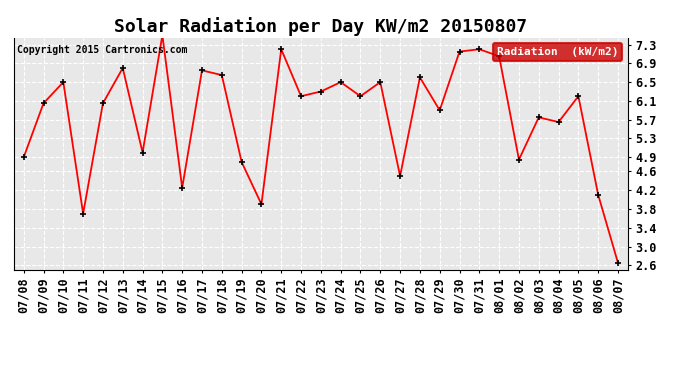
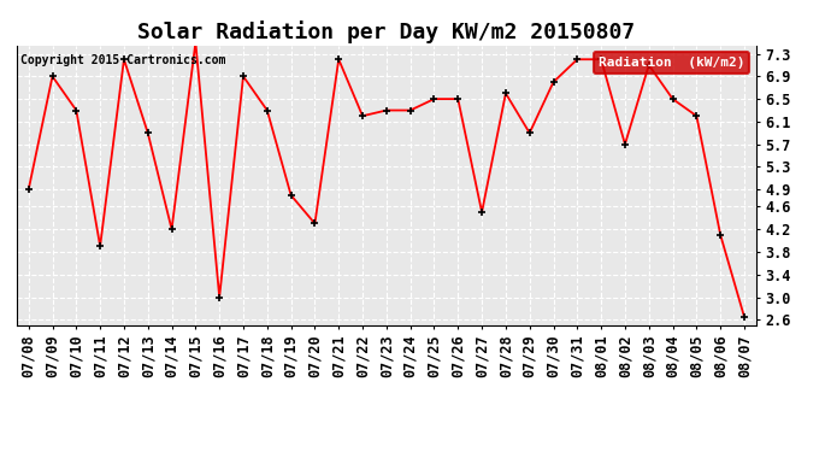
07/09: 6.05 -> 6.90
07/10: 6.50 -> 6.30
07/11: 3.70 -> 3.90
07/12: 6.05 -> 7.20
07/13: 6.80 -> 5.90
07/14: 5.00 -> 4.20
07/16: 4.25 -> 3.00
07/17: 6.75 -> 6.90
07/18: 6.65 -> 6.30
07/20: 3.90 -> 4.30
07/24: 6.50 -> 6.30
07/25: 6.20 -> 6.50
07/30: 7.15 -> 6.80
08/01: 7.05 -> 7.20
08/02: 4.85 -> 5.70
08/03: 5.75 -> 7.10
08/04: 5.65 -> 6.50
